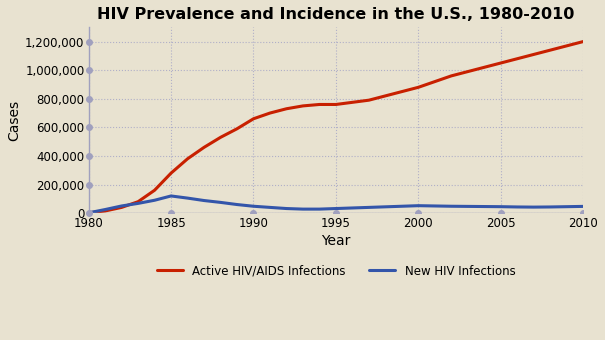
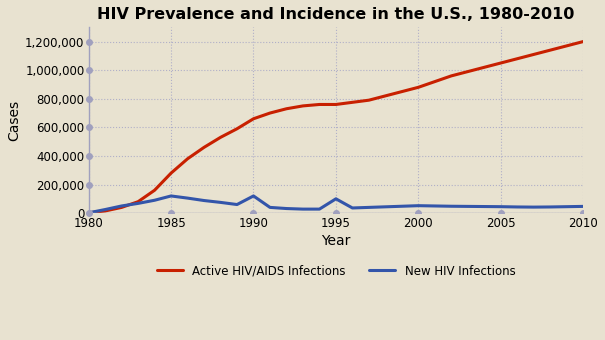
New HIV Infections/1990: 50,000 -> 120,000
New HIV Infections/1995: 30,000 -> 100,000
